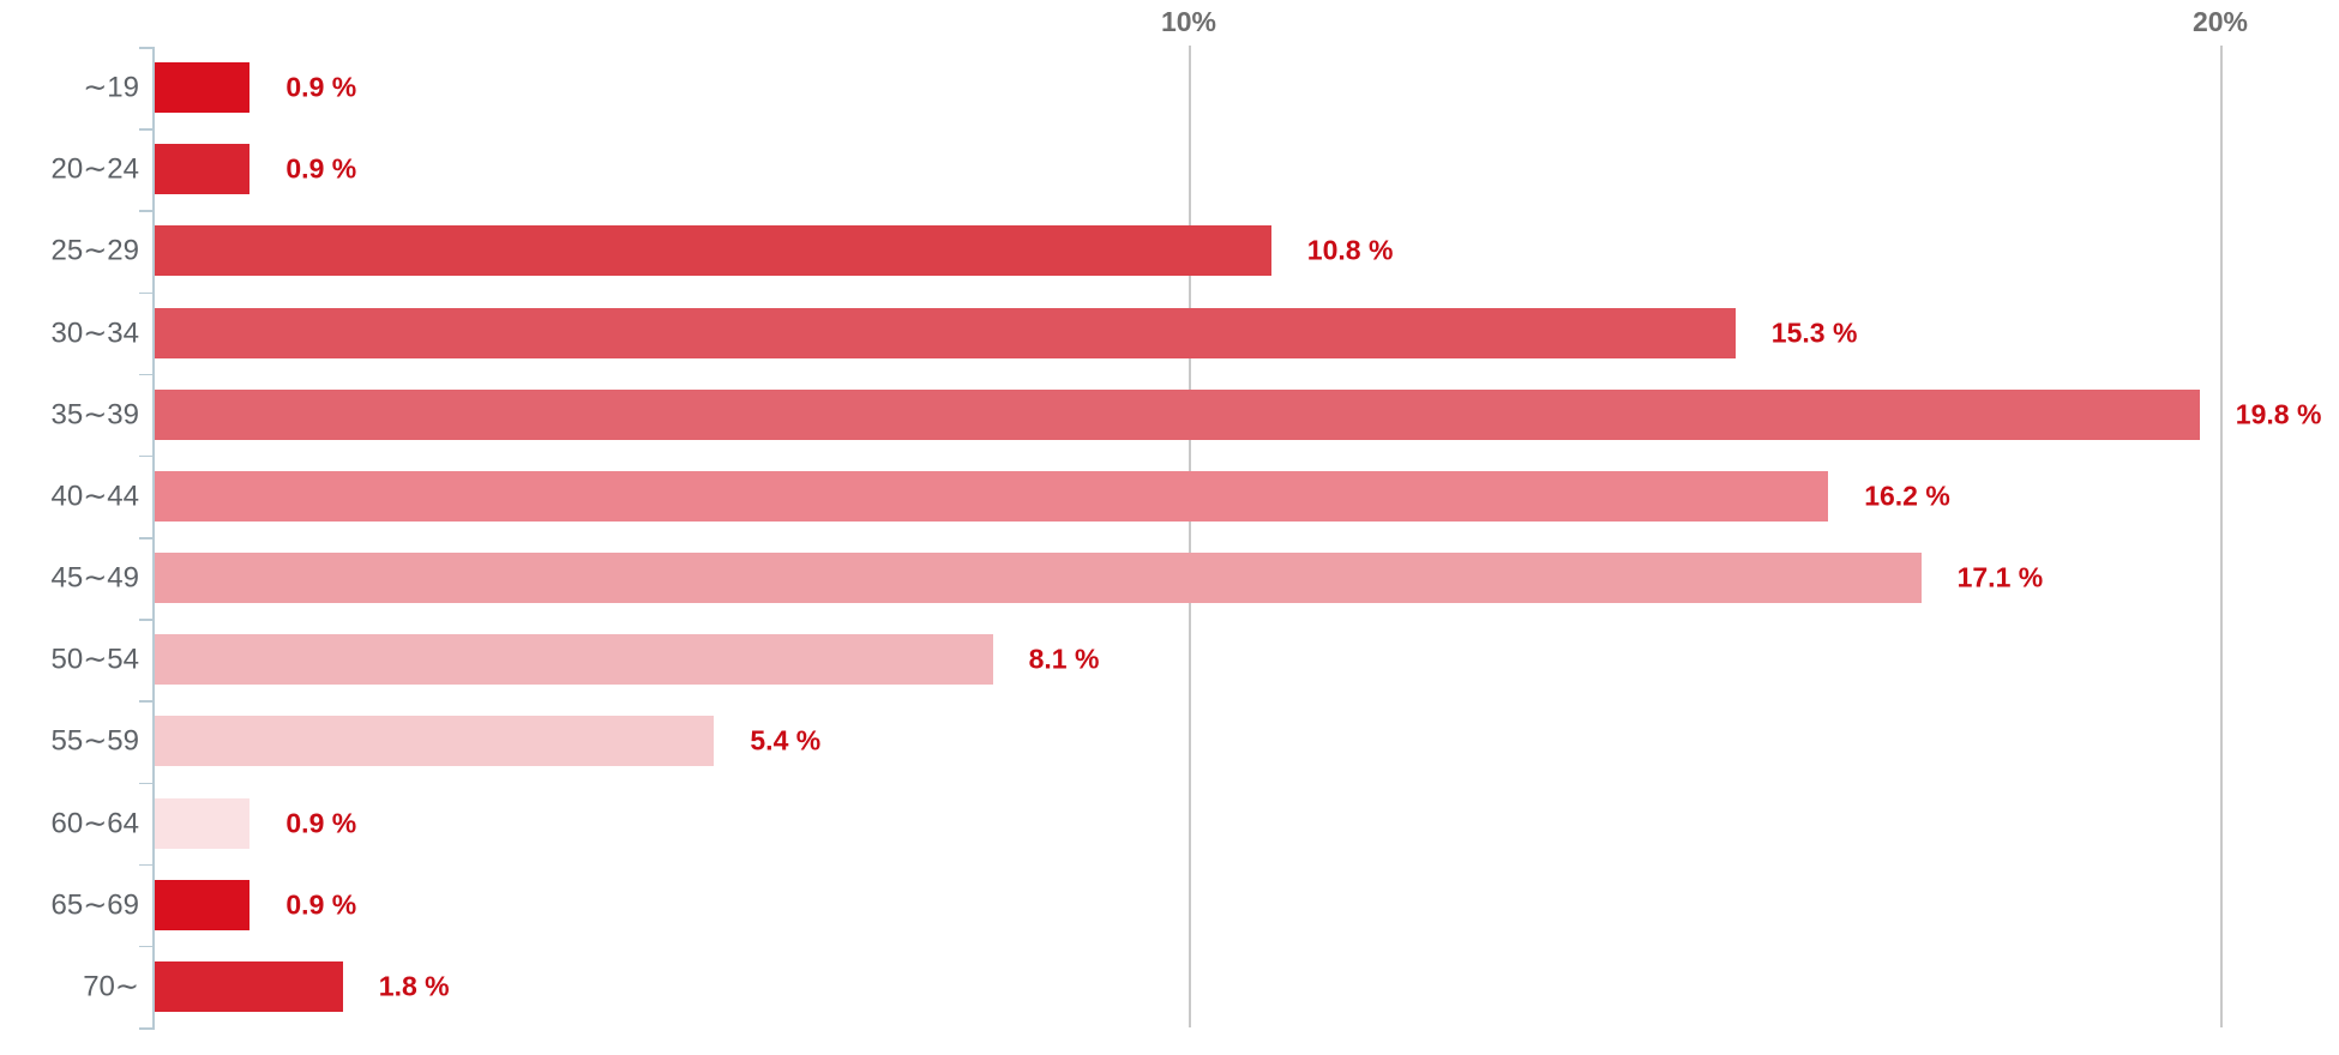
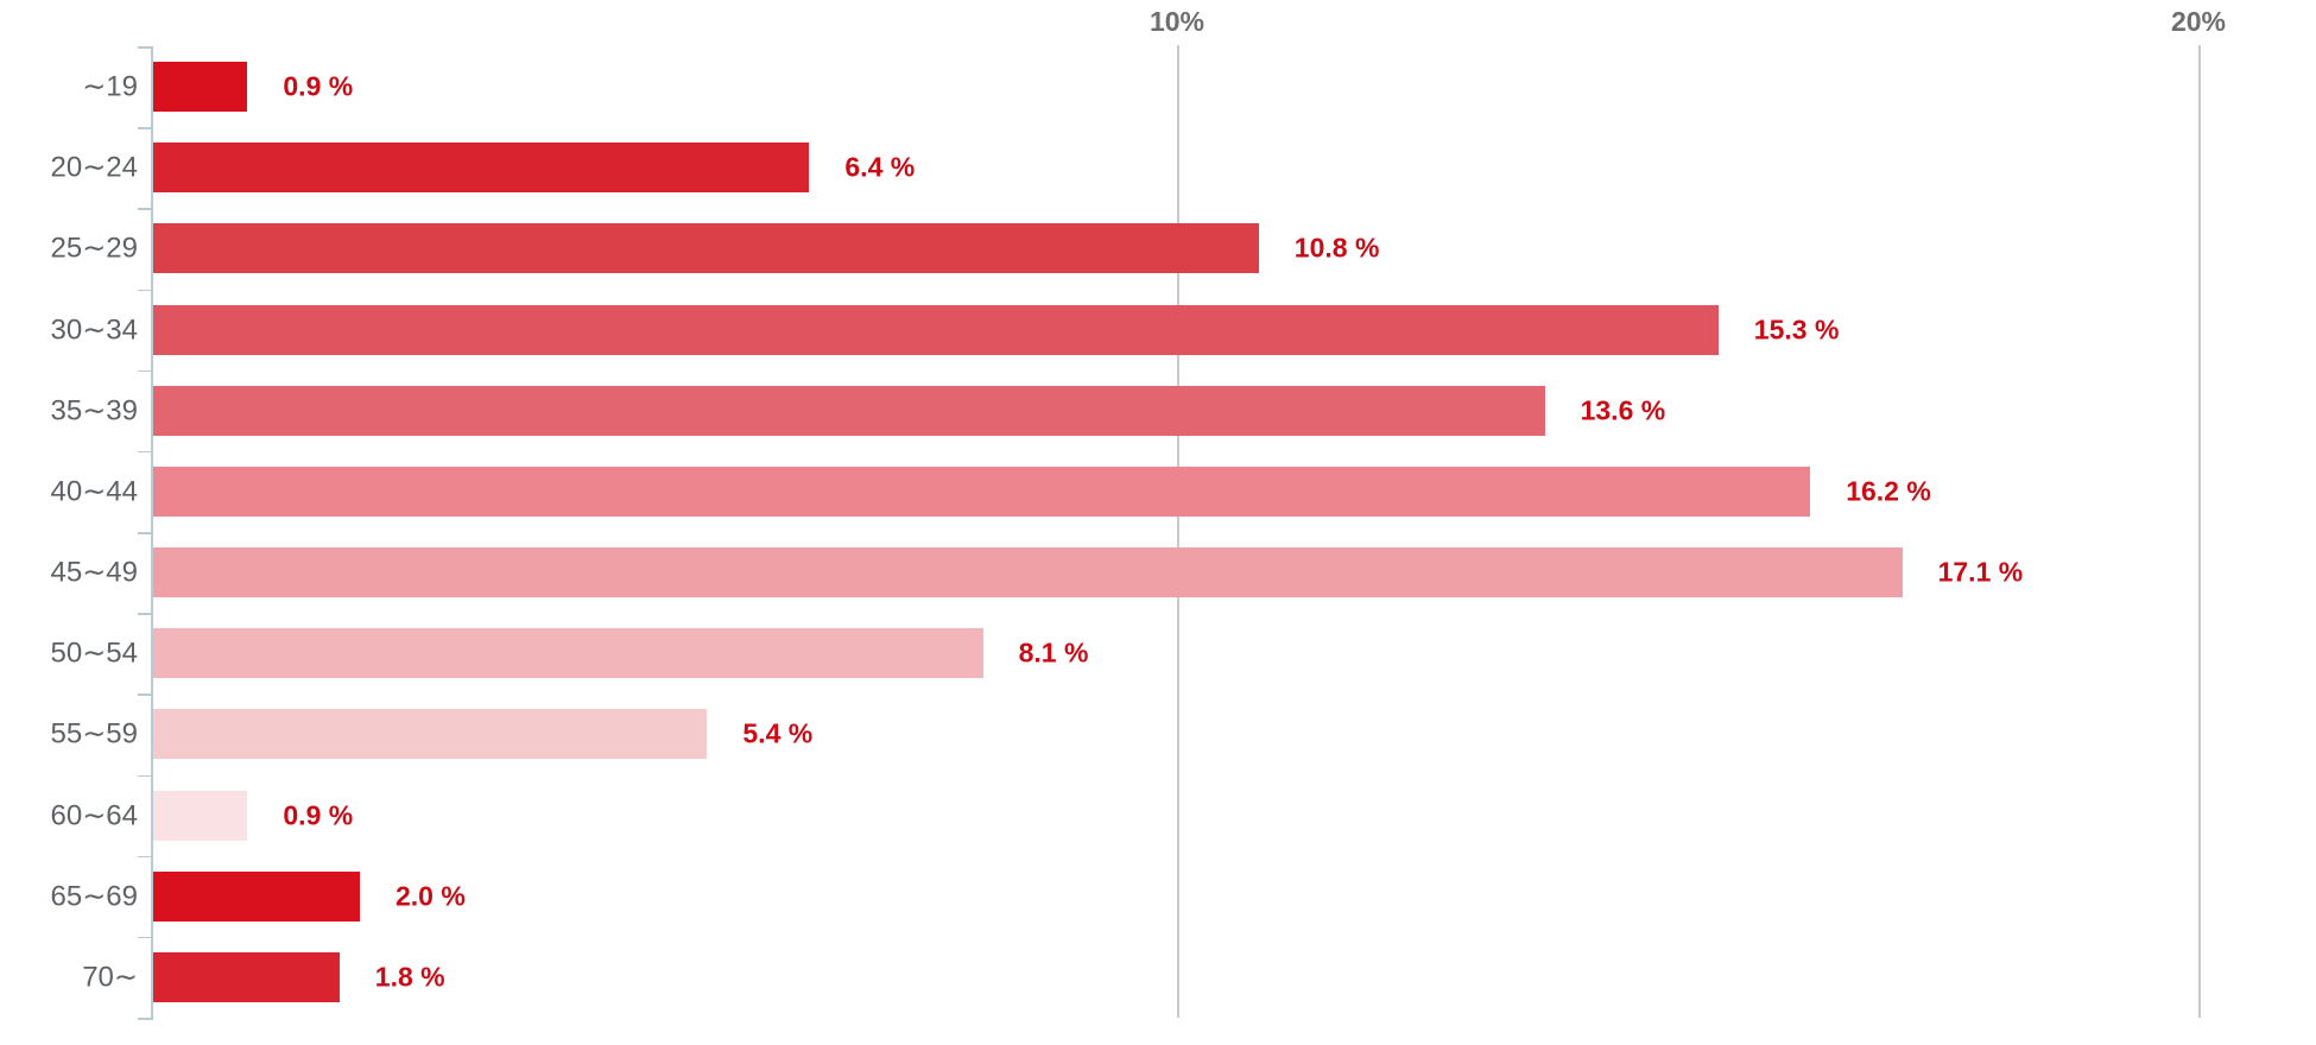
20∼24: 0.9 -> 6.4
35∼39: 19.8 -> 13.6
65∼69: 0.9 -> 2.0
